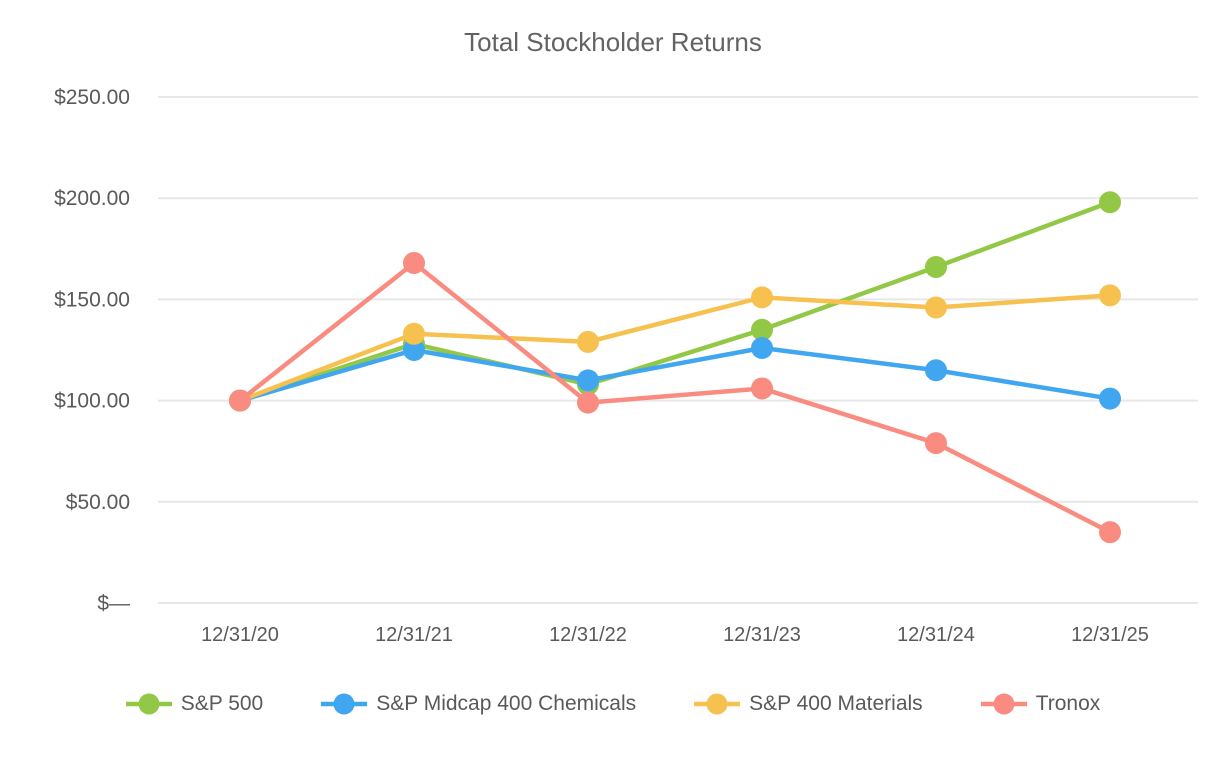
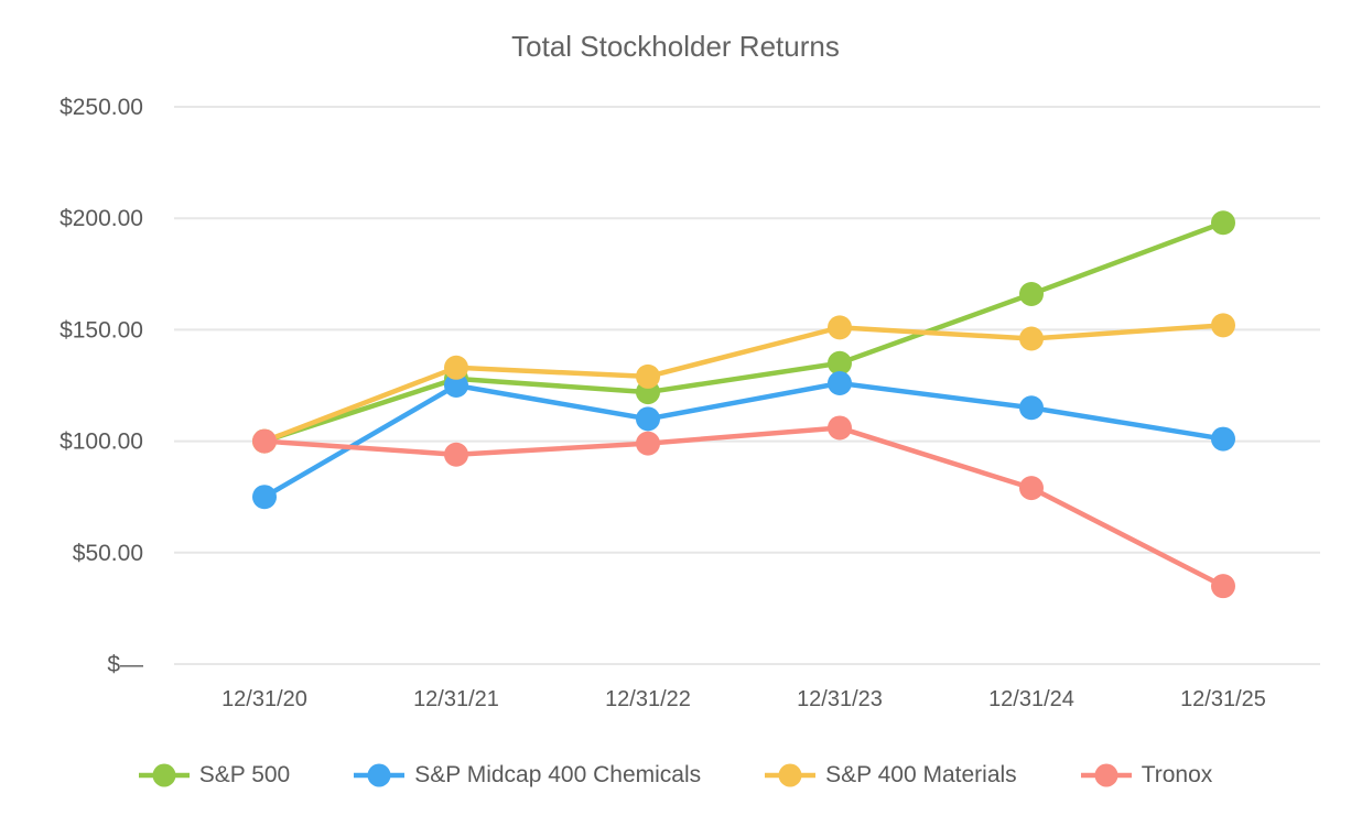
S&P Midcap 400 Chemicals/12/31/20: $100 -> $75
Tronox/12/31/21: $168 -> $94
S&P 500/12/31/22: $108 -> $122
